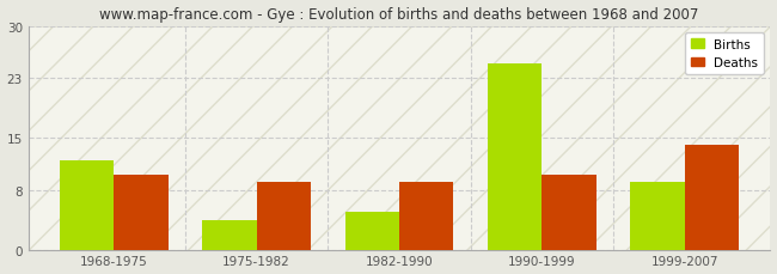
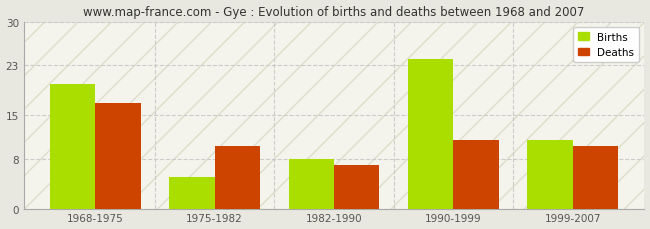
Births/1968-1975: 12 -> 20
Deaths/1968-1975: 10 -> 17
Births/1975-1982: 4 -> 5
Deaths/1975-1982: 9 -> 10
Births/1982-1990: 5 -> 8
Deaths/1982-1990: 9 -> 7
Births/1990-1999: 25 -> 24
Deaths/1990-1999: 10 -> 11
Births/1999-2007: 9 -> 11
Deaths/1999-2007: 14 -> 10
